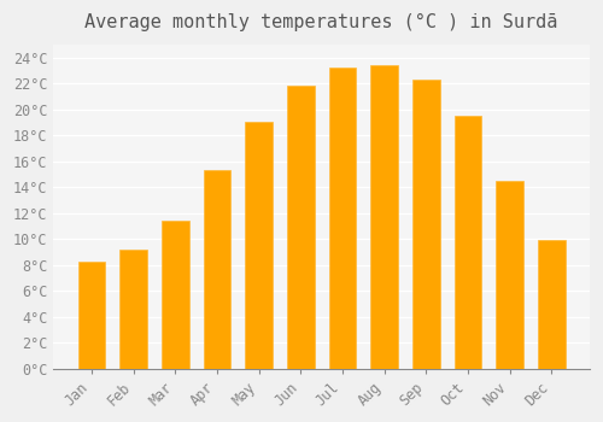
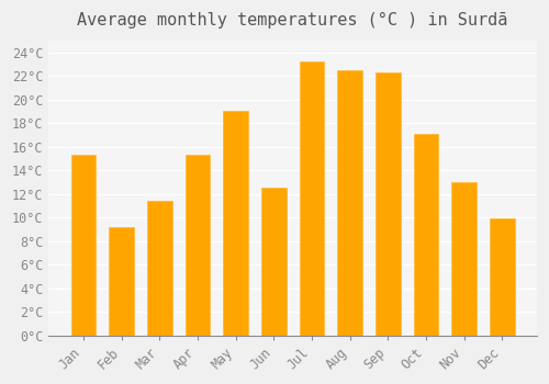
Jan: 8.2°C -> 15.3°C
Jun: 21.8°C -> 12.5°C
Aug: 23.4°C -> 22.5°C
Oct: 19.5°C -> 17.1°C
Nov: 14.5°C -> 13.0°C
